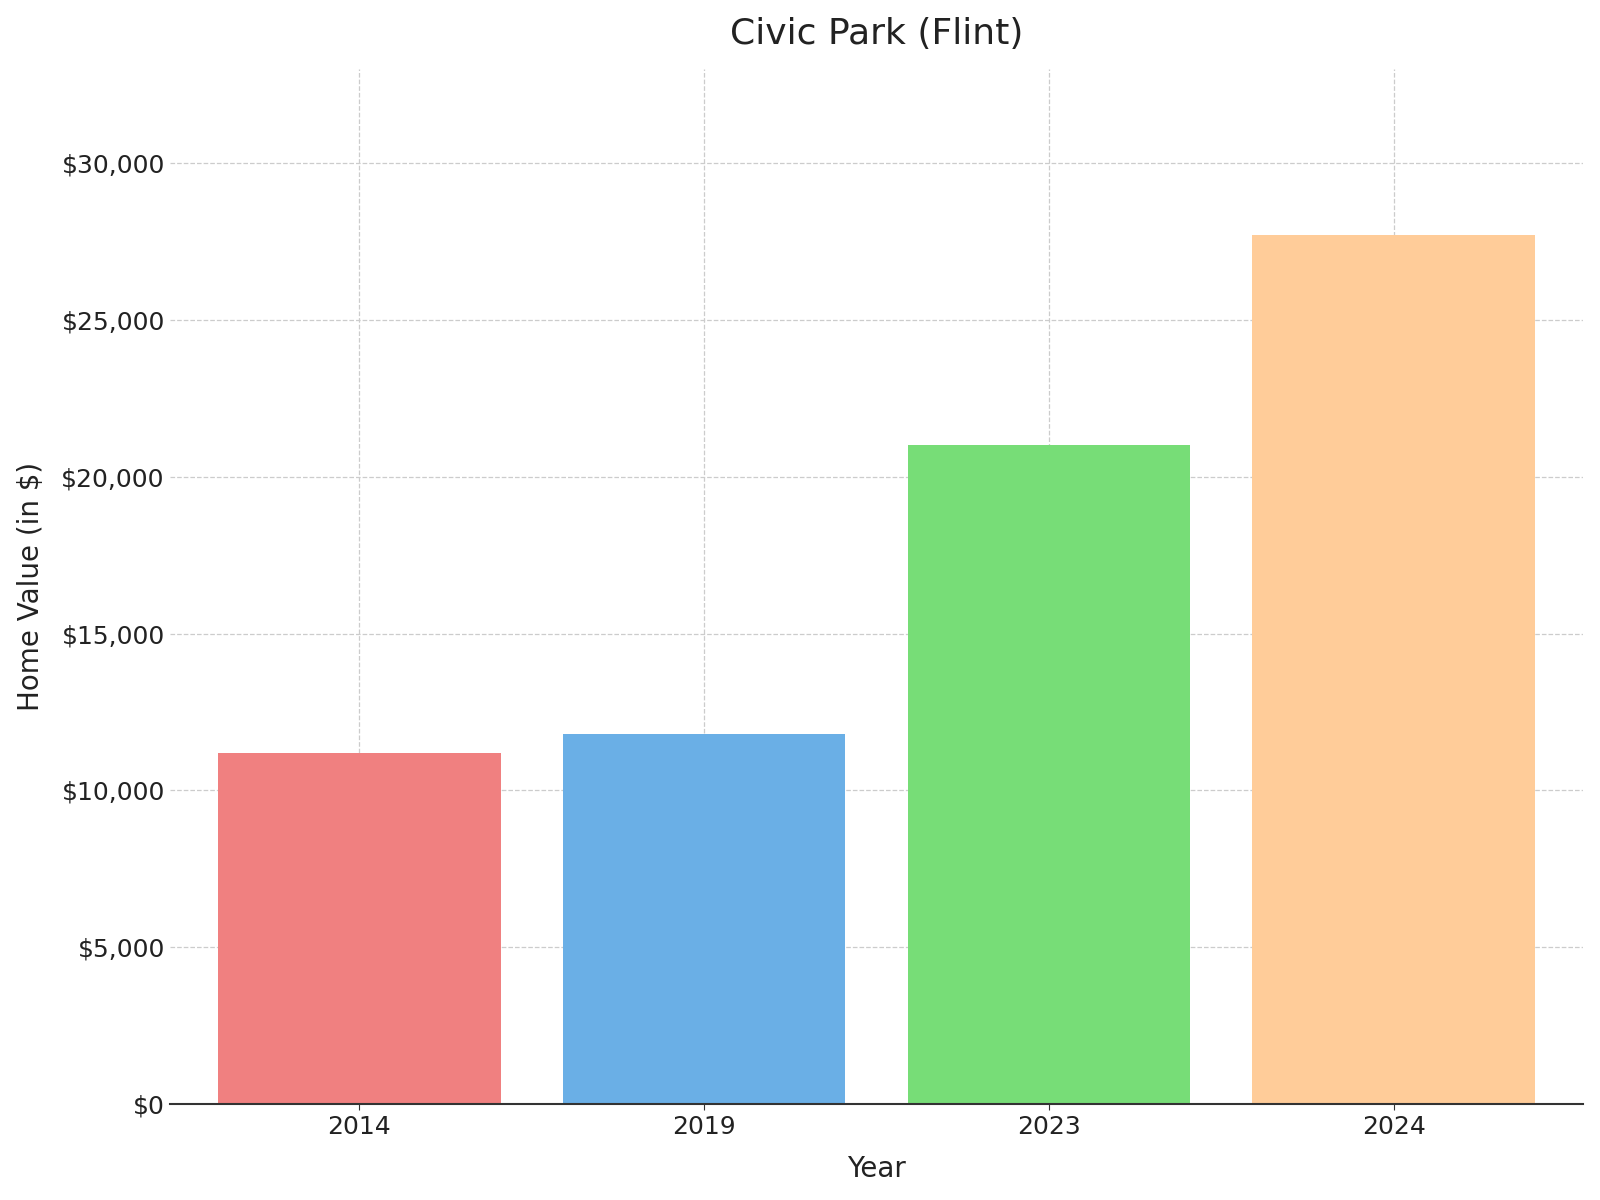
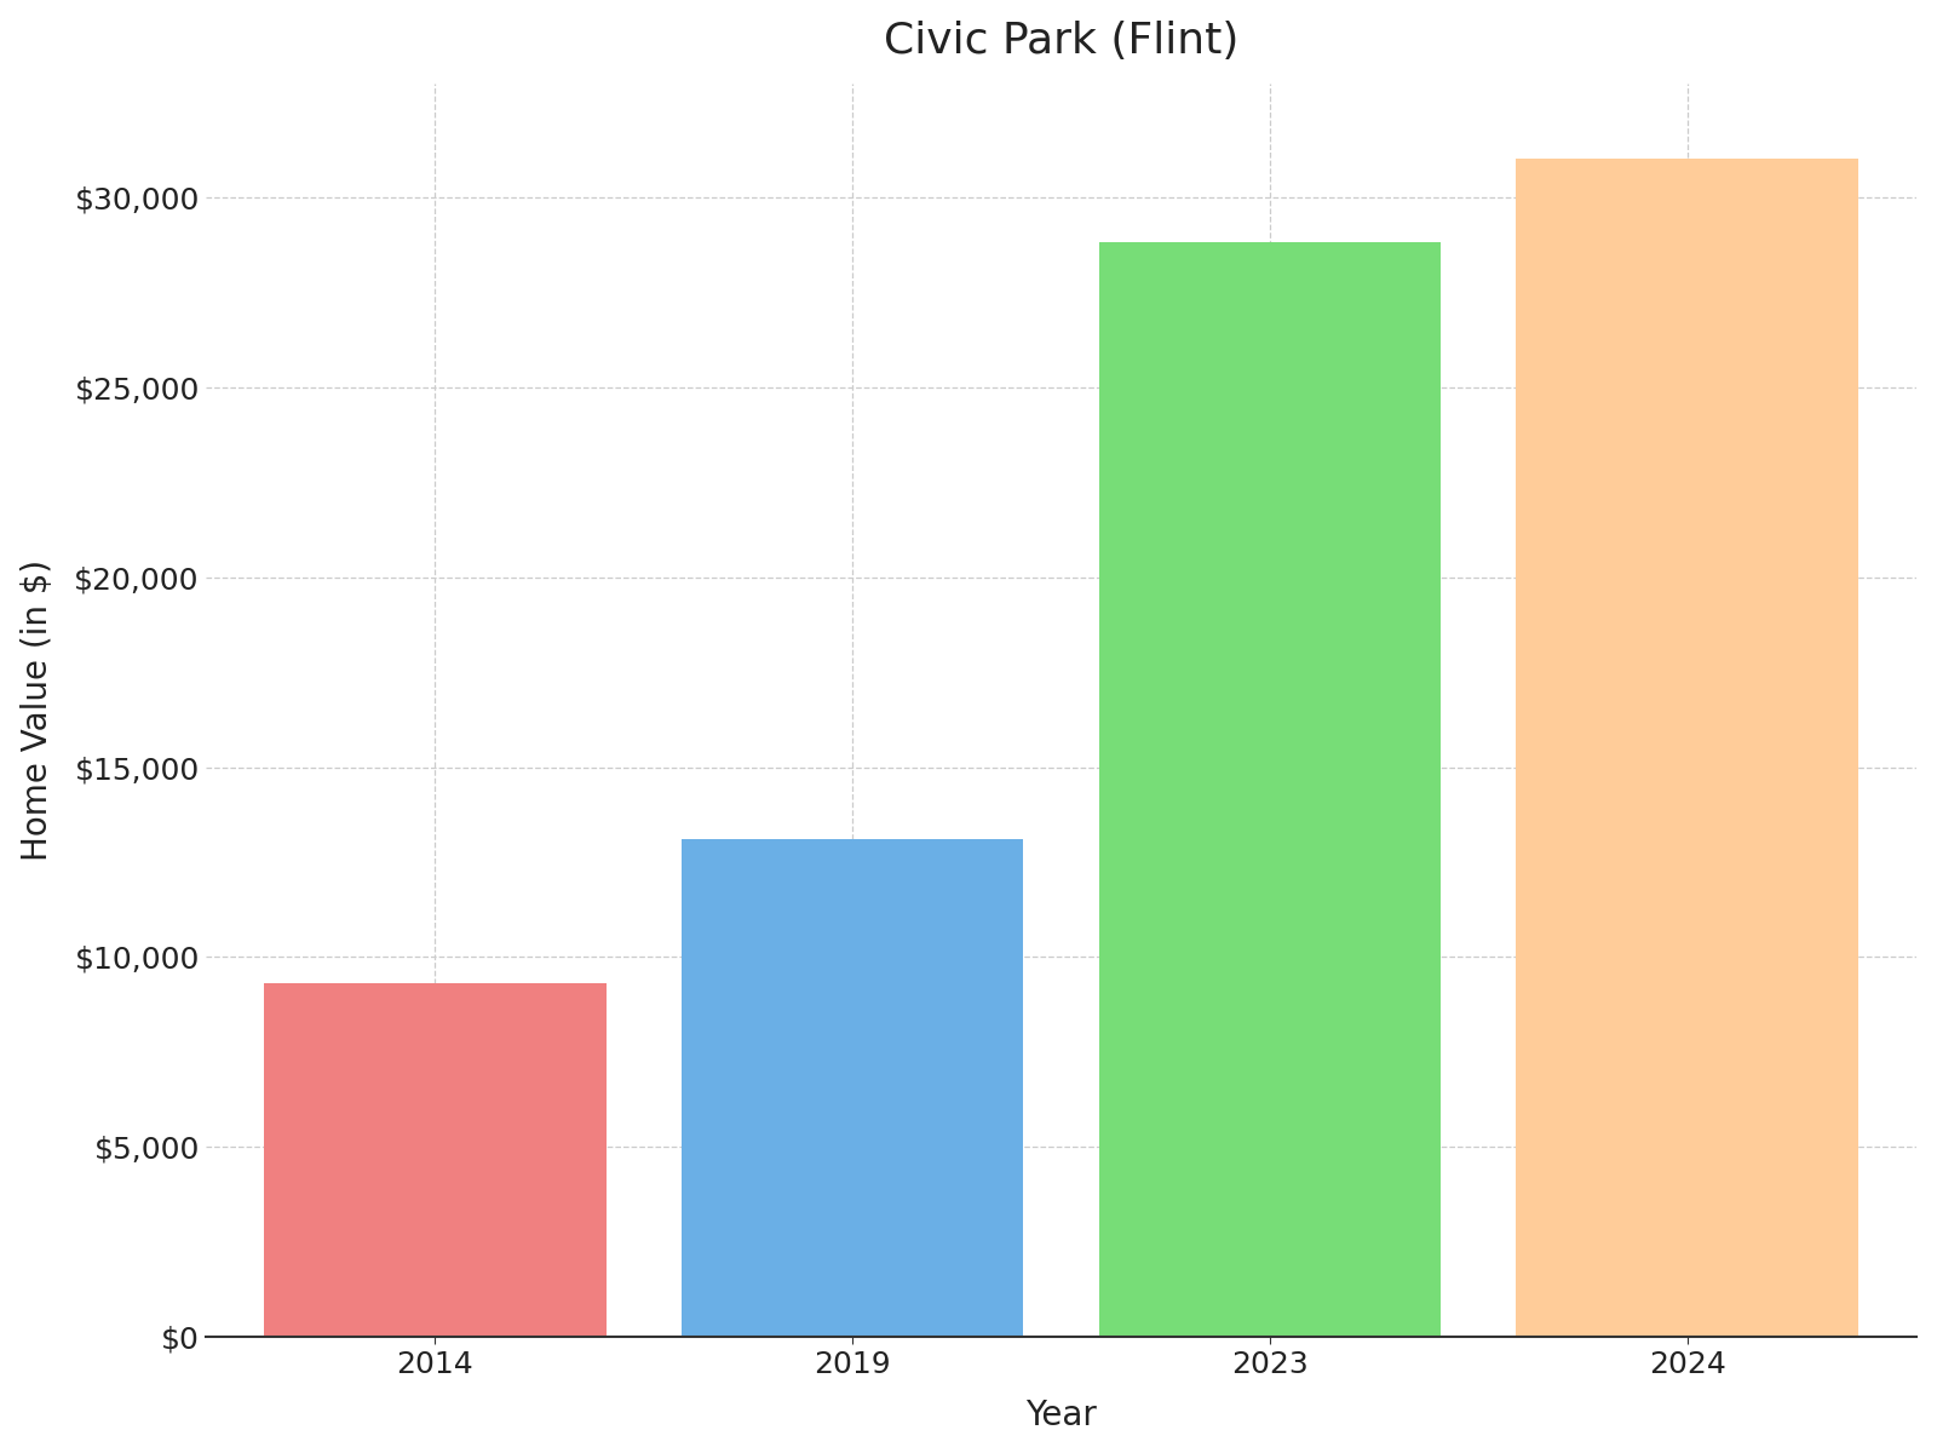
2014: $11,200 -> $9,300
2019: $11,800 -> $13,100
2023: $21,000 -> $28,800
2024: $27,700 -> $31,000
